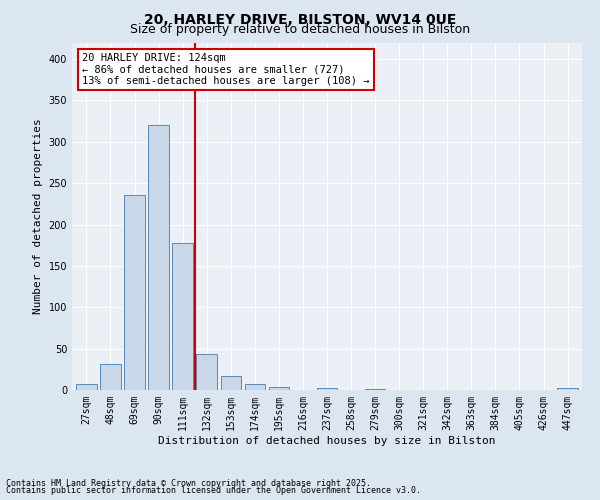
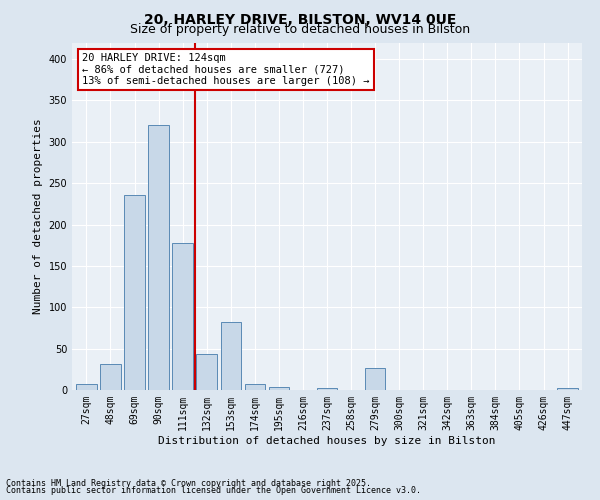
153sqm: 17 -> 82
279sqm: 1 -> 26
